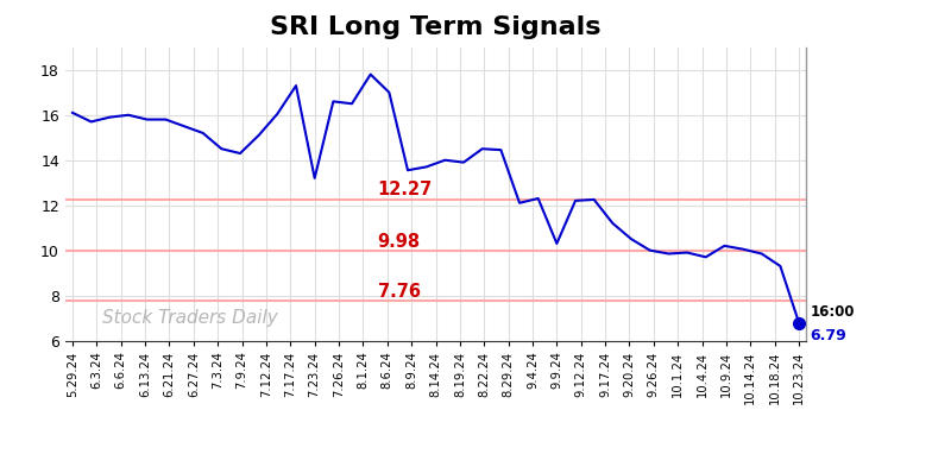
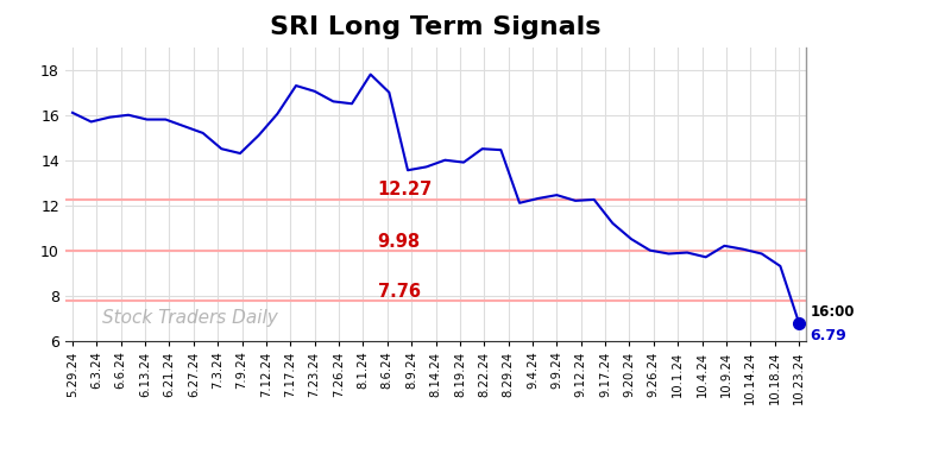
7.23.24: 13.2 -> 17.1
9.9.24: 10.3 -> 12.4
